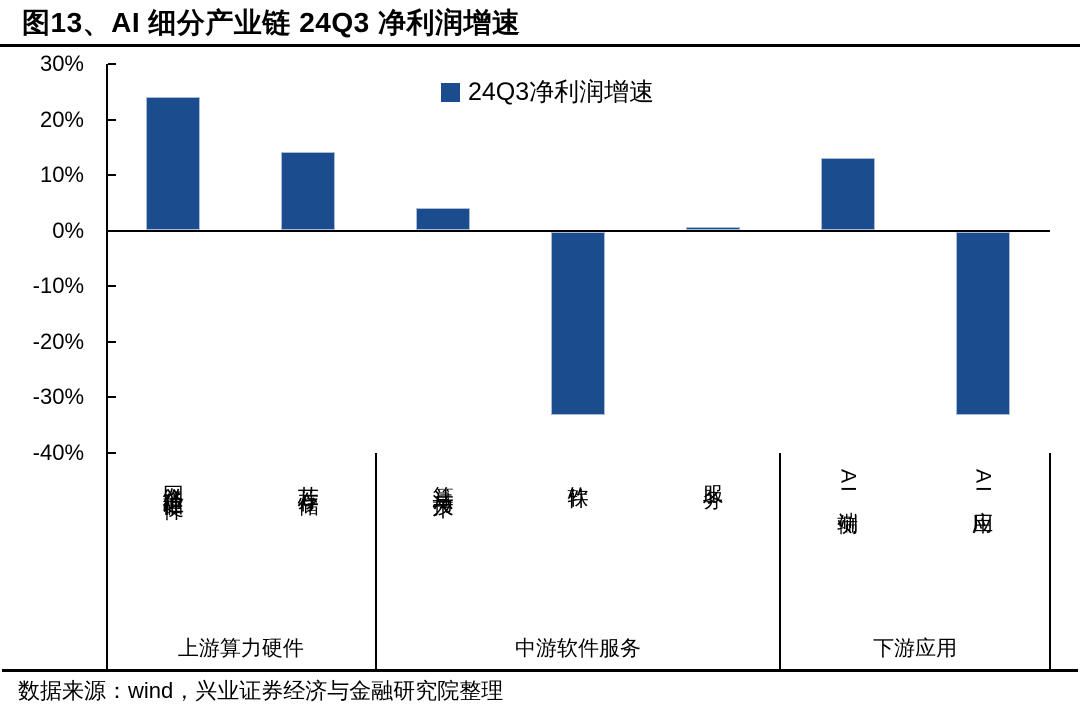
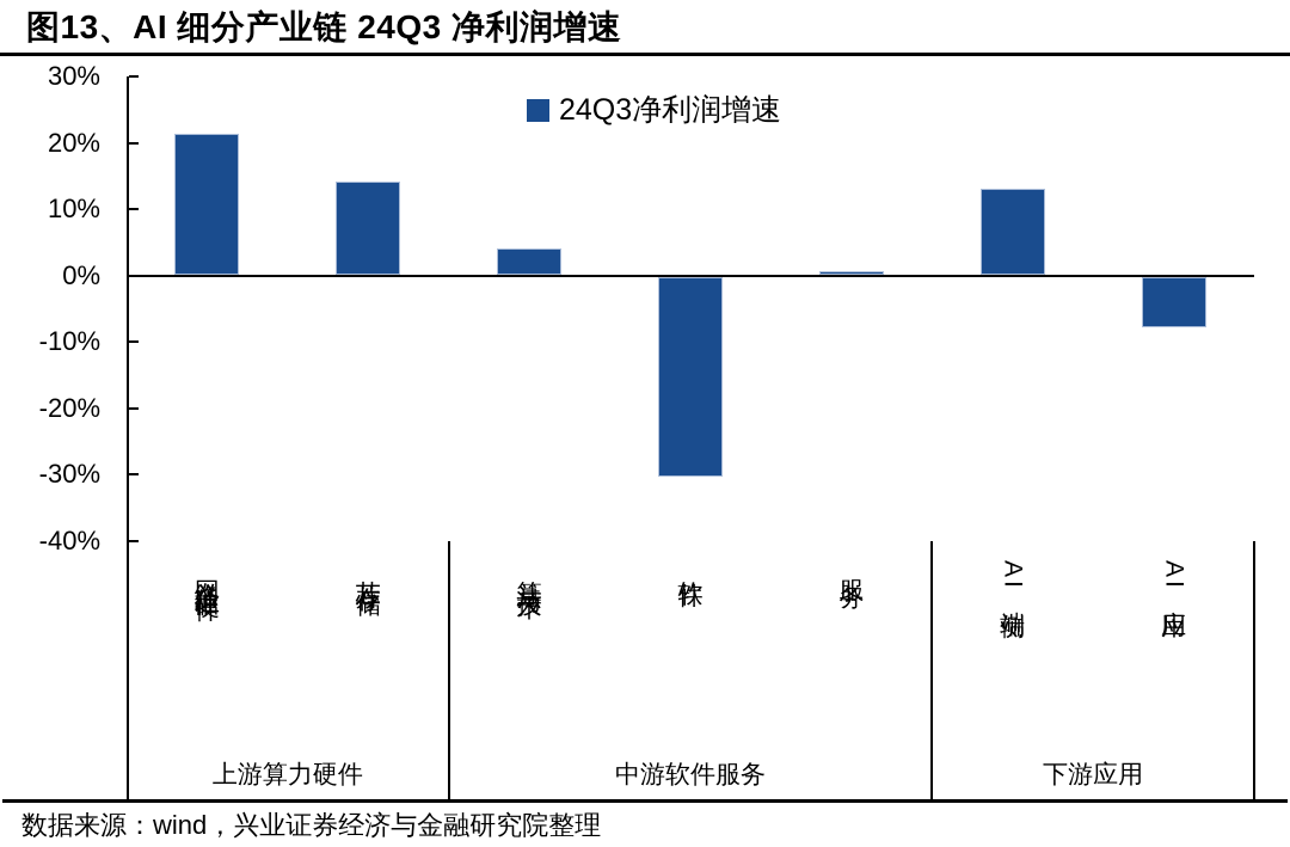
网络通信硬件: 24% -> 21%
软件: -33% -> -30%
AI应用: -33% -> -8%
